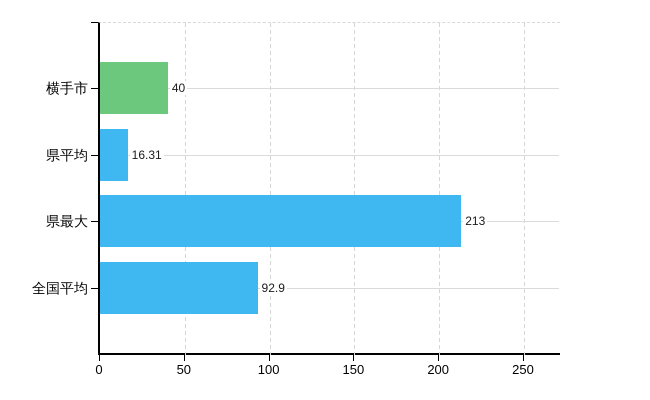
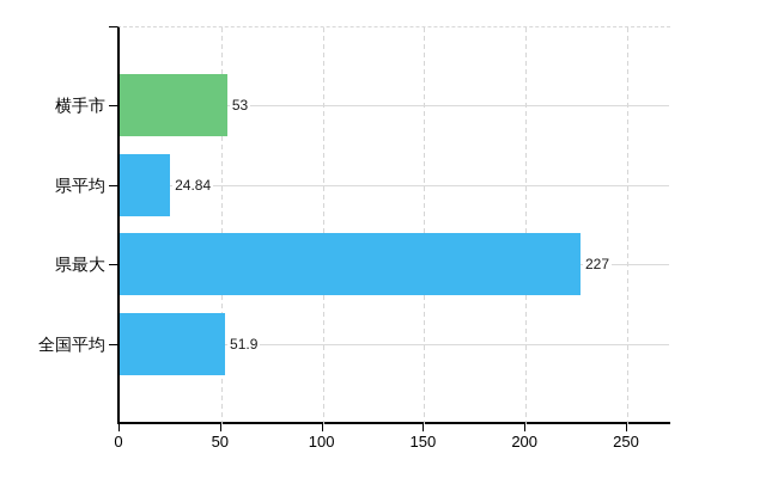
横手市: 40 -> 53
県平均: 16.31 -> 24.84
県最大: 213 -> 227
全国平均: 92.9 -> 51.9
